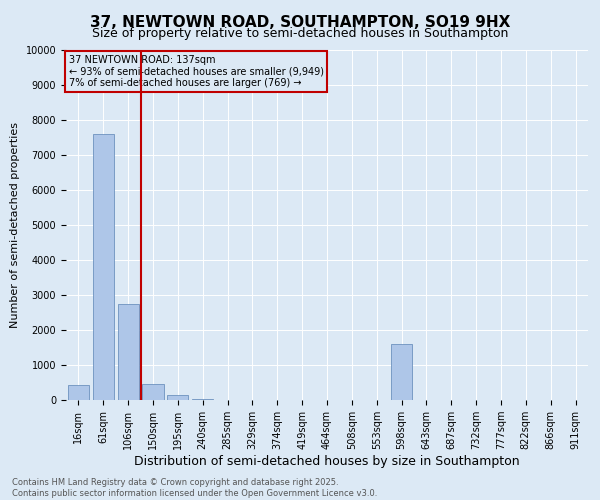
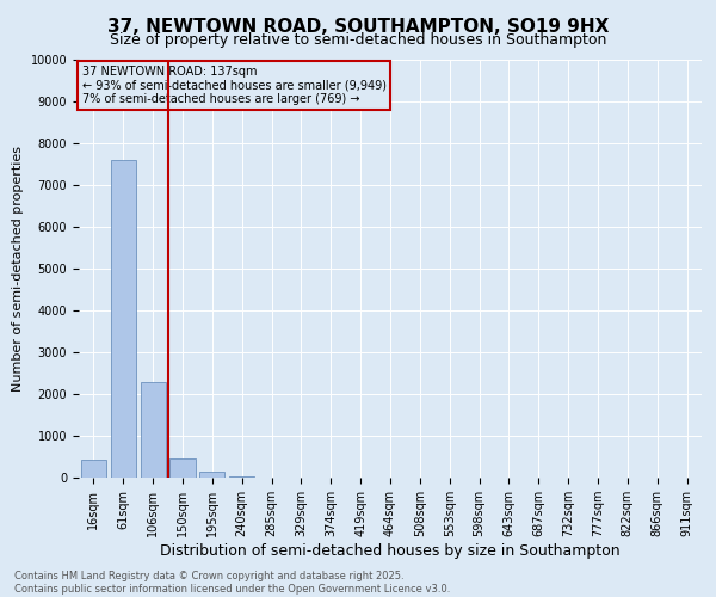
106sqm: 2750 -> 2280
598sqm: 1600 -> 0
